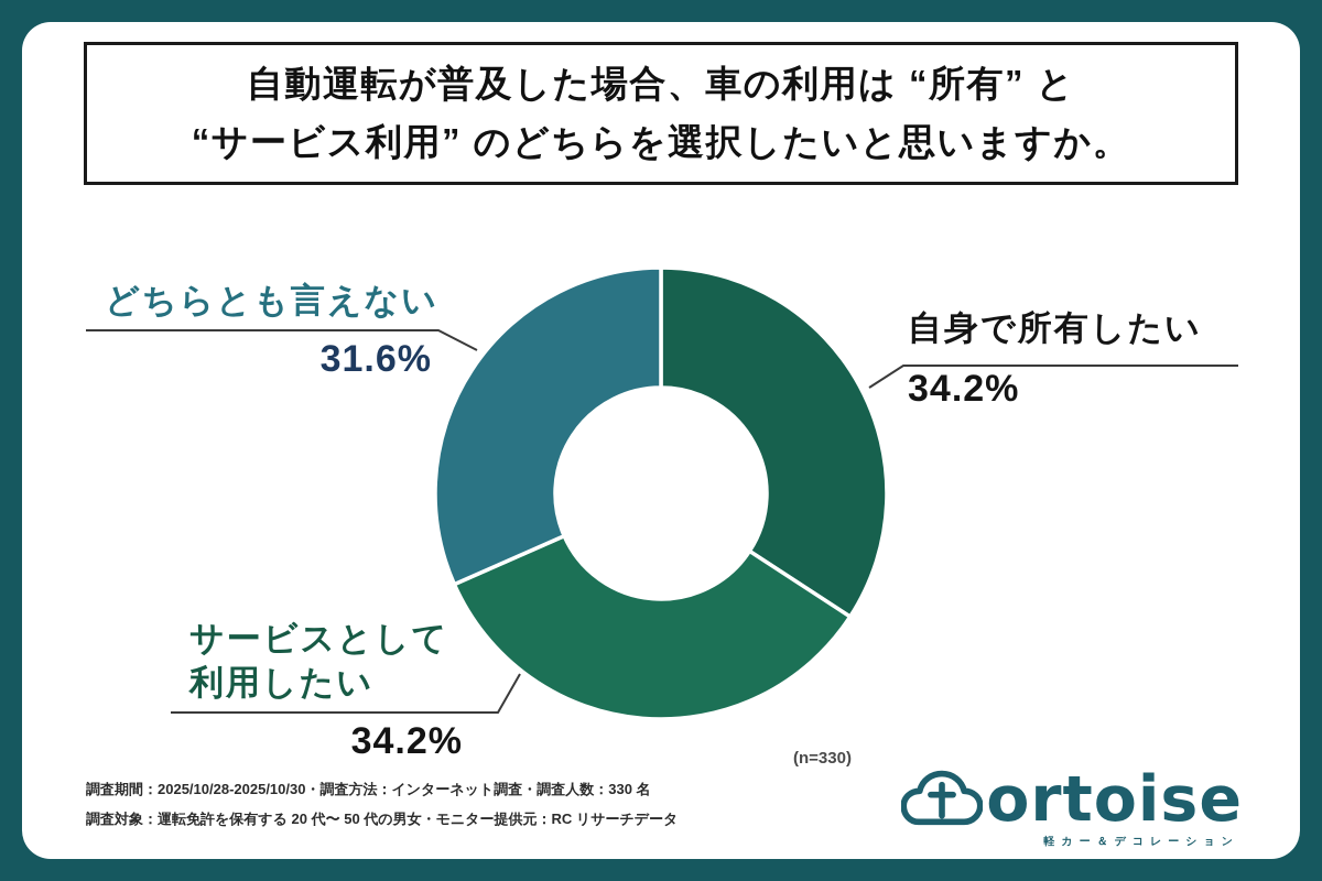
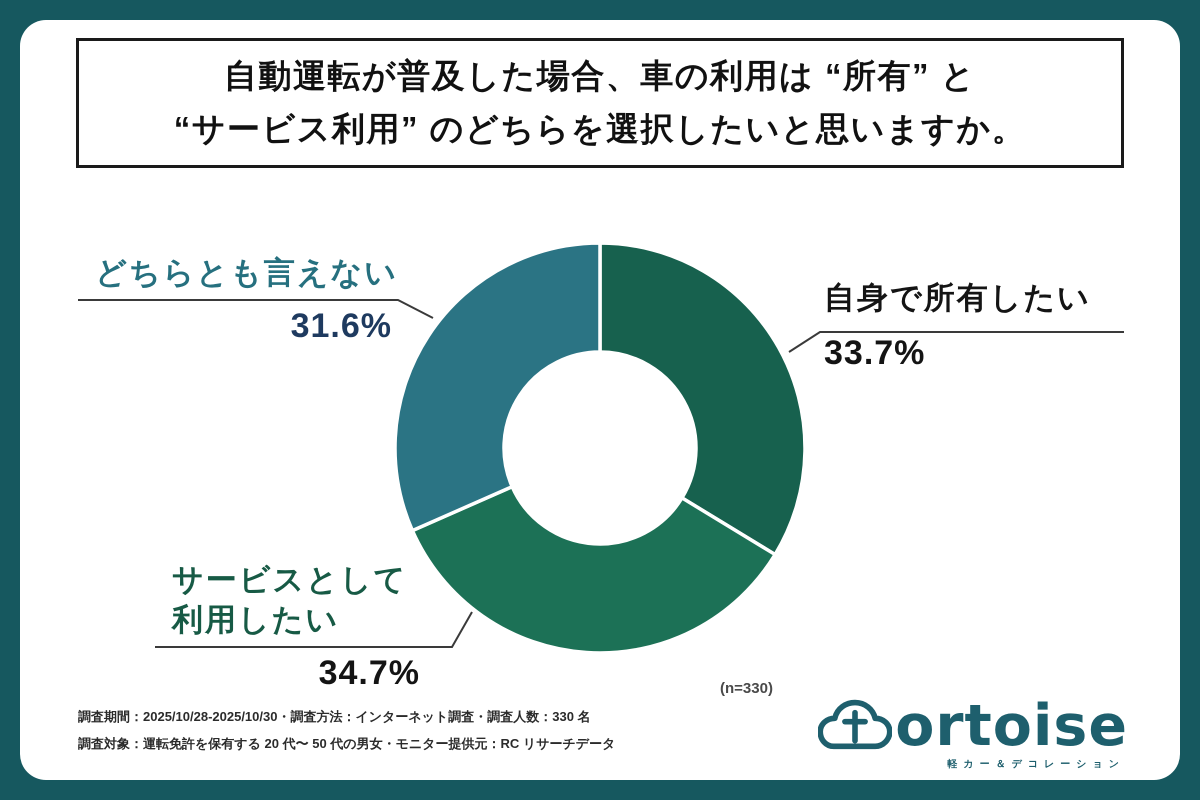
自身で所有したい: 34.2% -> 33.7%
サービスとして利用したい: 34.2% -> 34.7%
